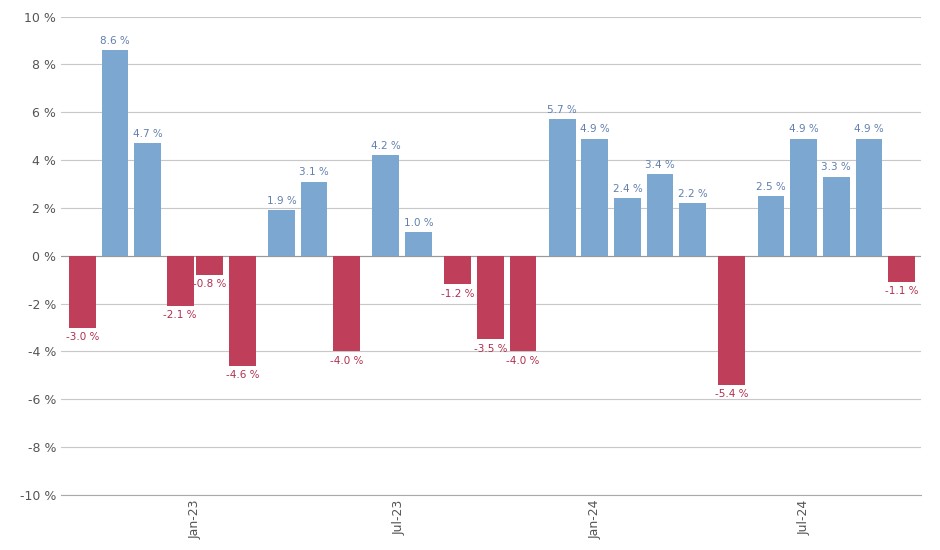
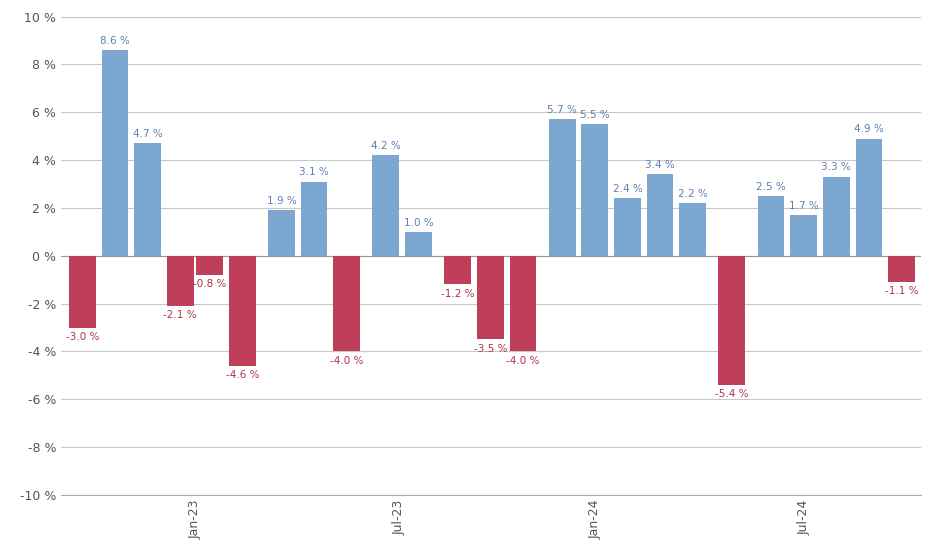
Jan-24: 4.9 -> 5.5
Jul-24: 4.9 -> 1.7
